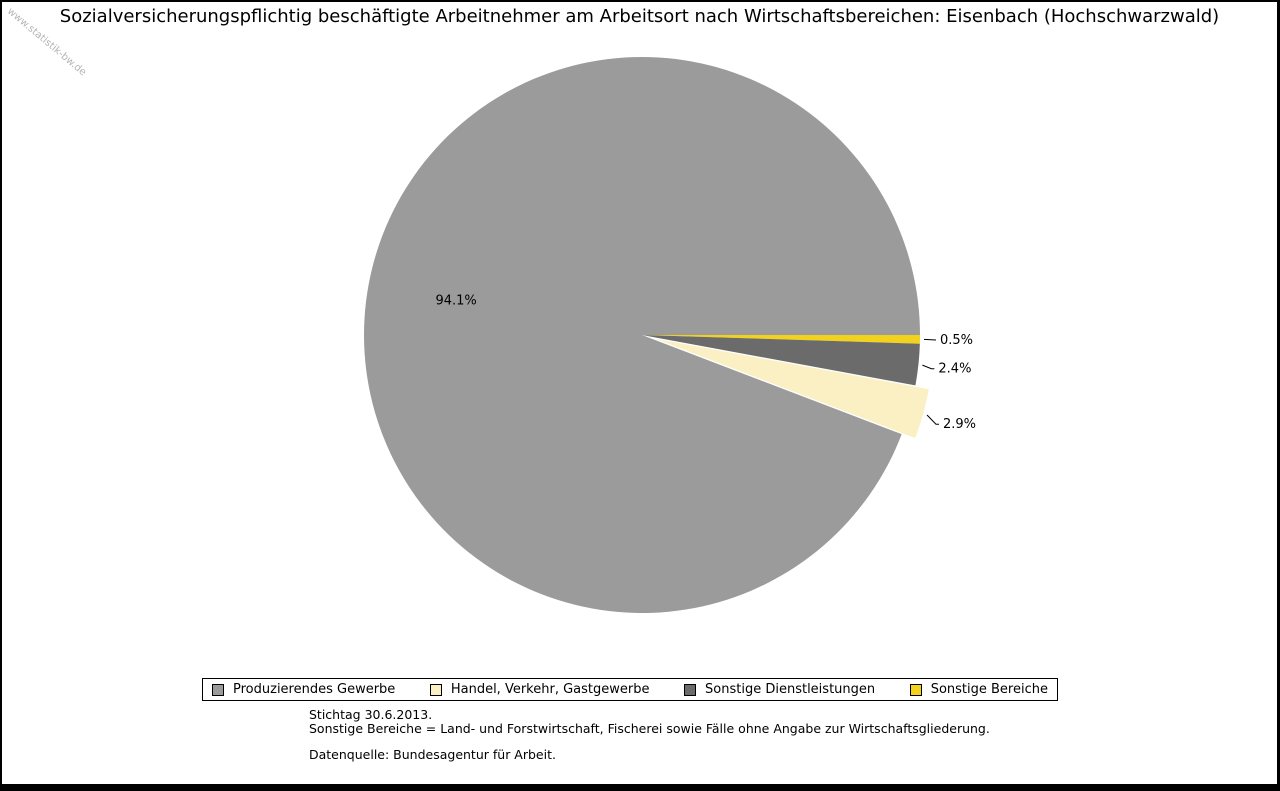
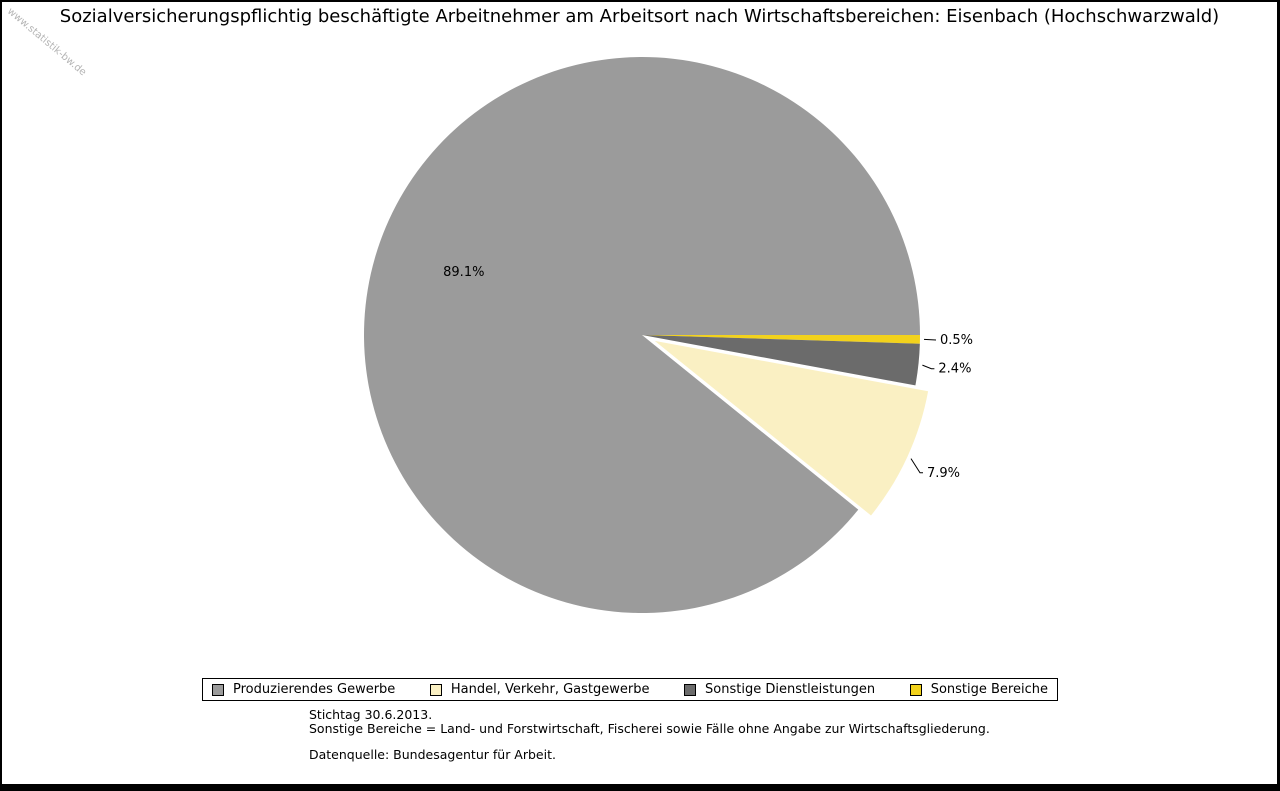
Handel, Verkehr, Gastgewerbe: 2.9% -> 7.9%
Produzierendes Gewerbe: 94.1% -> 89.1%
